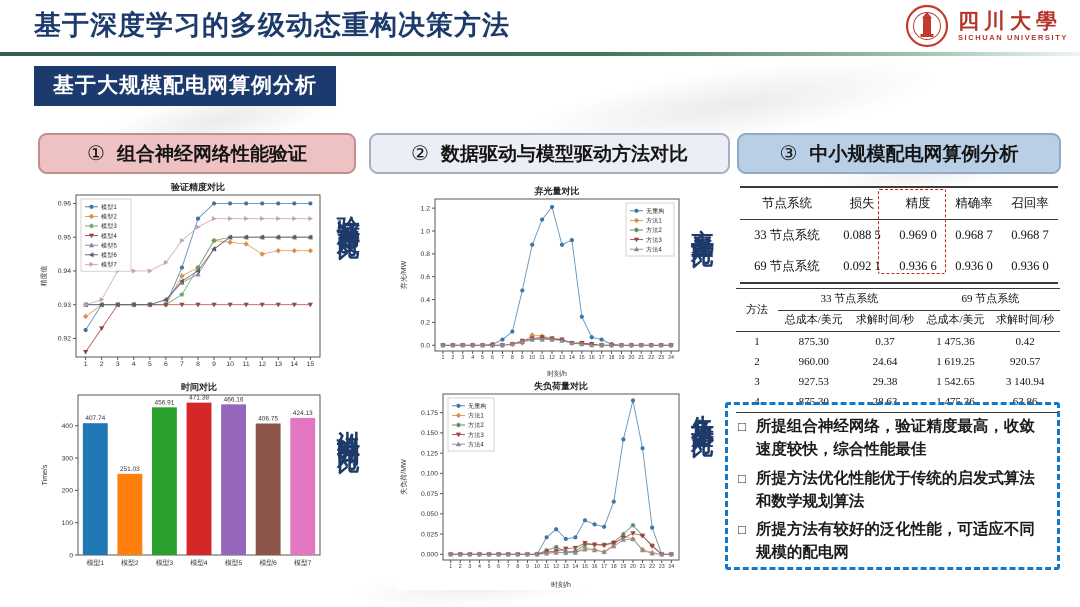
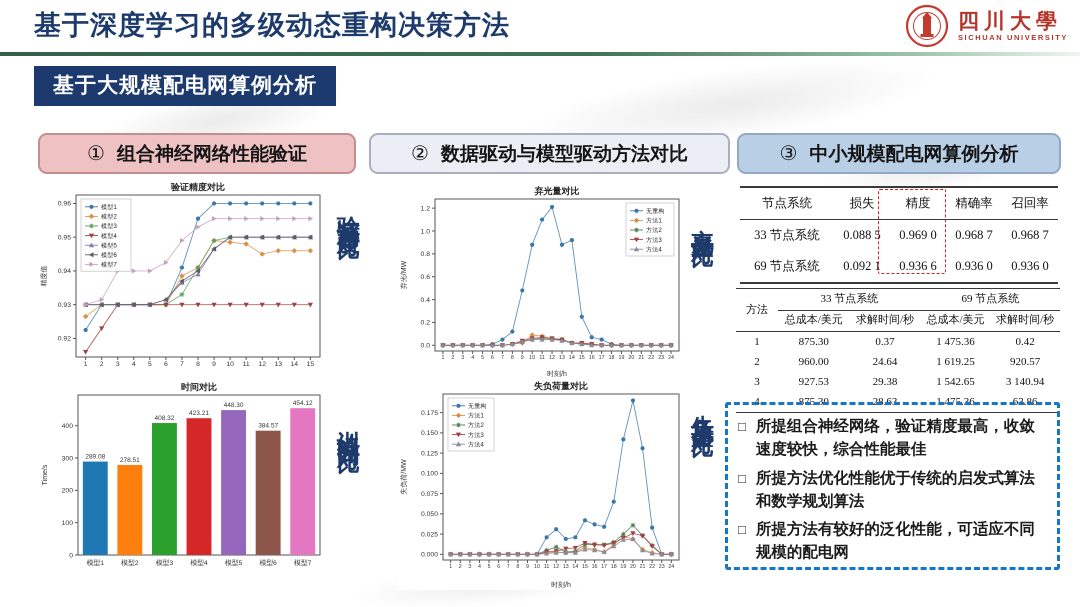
时间对比/模型1: 407.74 -> 289.08
时间对比/模型2: 251.03 -> 278.51
时间对比/模型3: 456.91 -> 408.32
时间对比/模型4: 471.38 -> 423.21
时间对比/模型5: 466.16 -> 448.30
时间对比/模型6: 406.75 -> 384.57
时间对比/模型7: 424.13 -> 454.12
